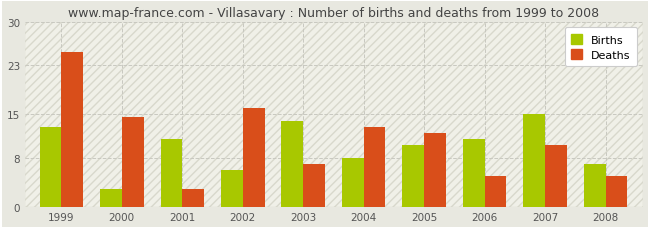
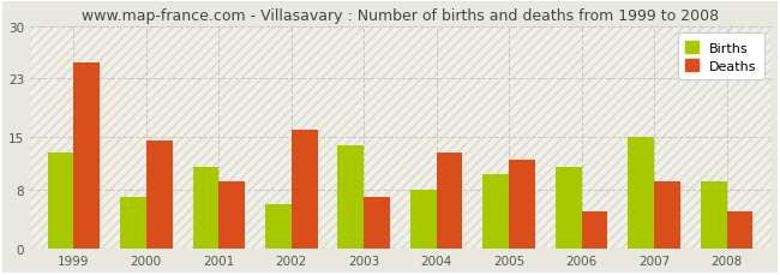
Births/2000: 3 -> 7
Deaths/2001: 3.0 -> 9.0
Deaths/2007: 10.0 -> 9.0
Births/2008: 7 -> 9
